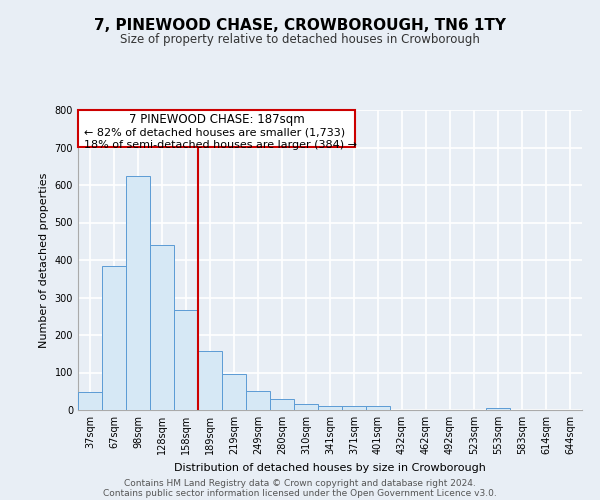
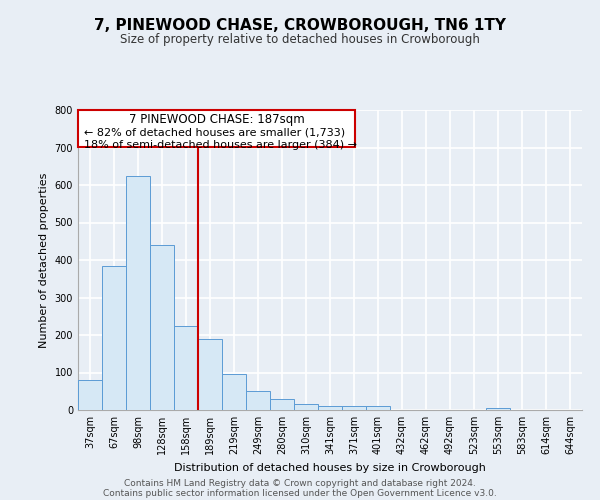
37sqm: 48 -> 80
158sqm: 268 -> 225
189sqm: 157 -> 190
